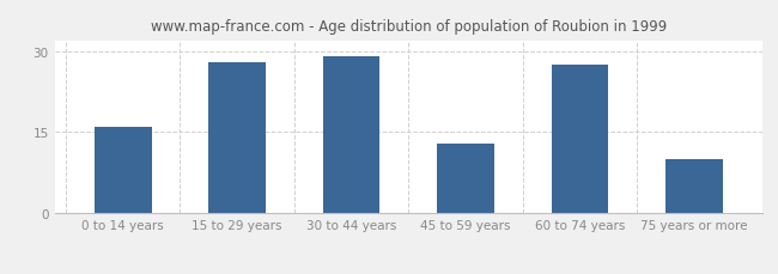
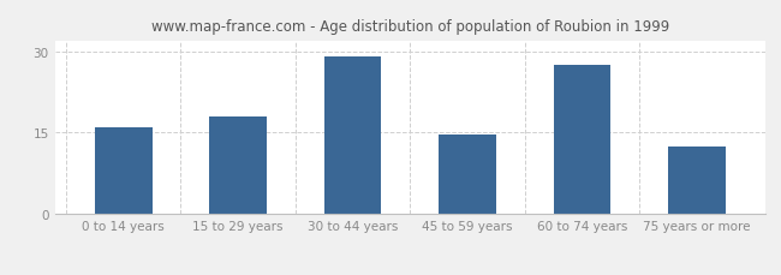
15 to 29 years: 28.0 -> 18.0
45 to 59 years: 13.0 -> 14.7
75 years or more: 10.0 -> 12.5
